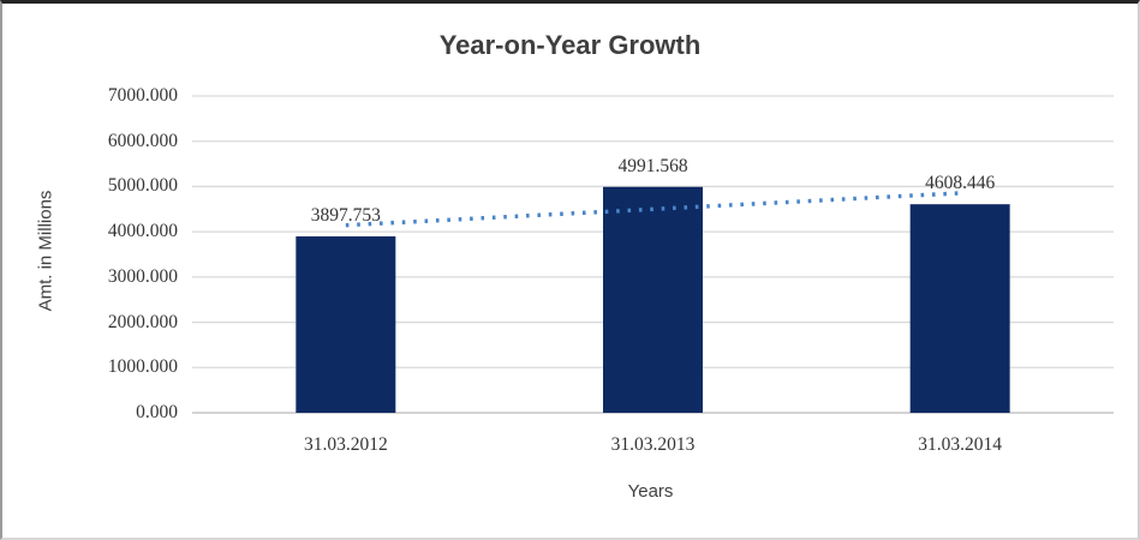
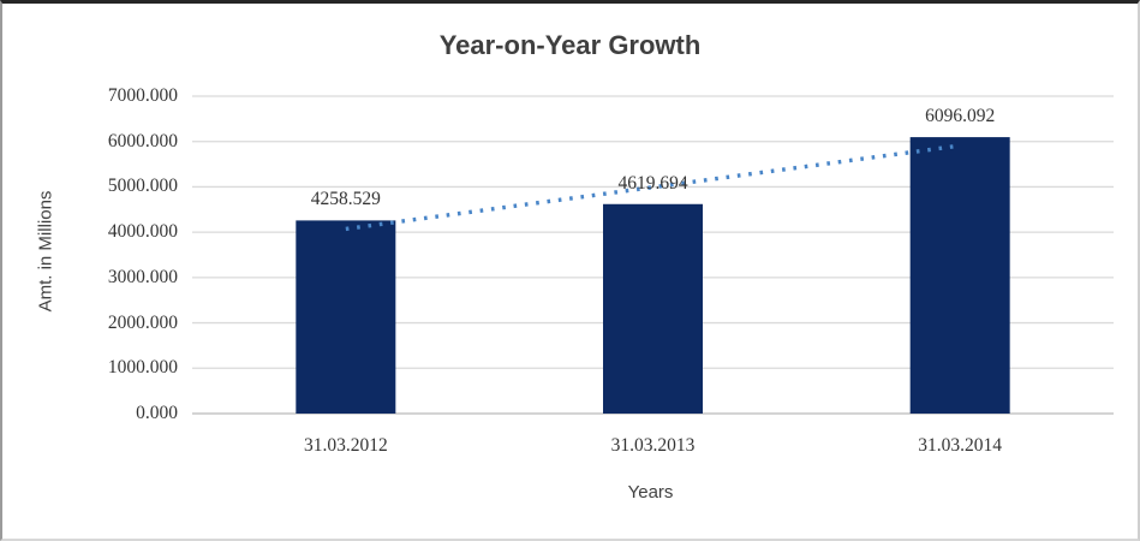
31.03.2012: 3897.753 -> 4258.529
31.03.2013: 4991.568 -> 4619.694
31.03.2014: 4608.446 -> 6096.092
